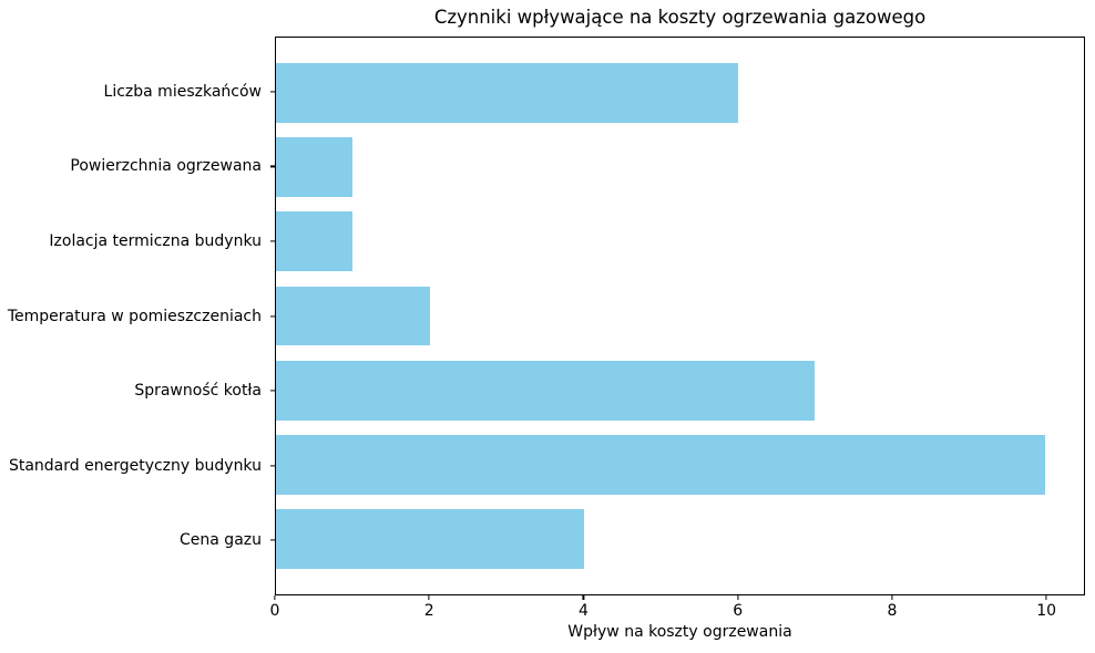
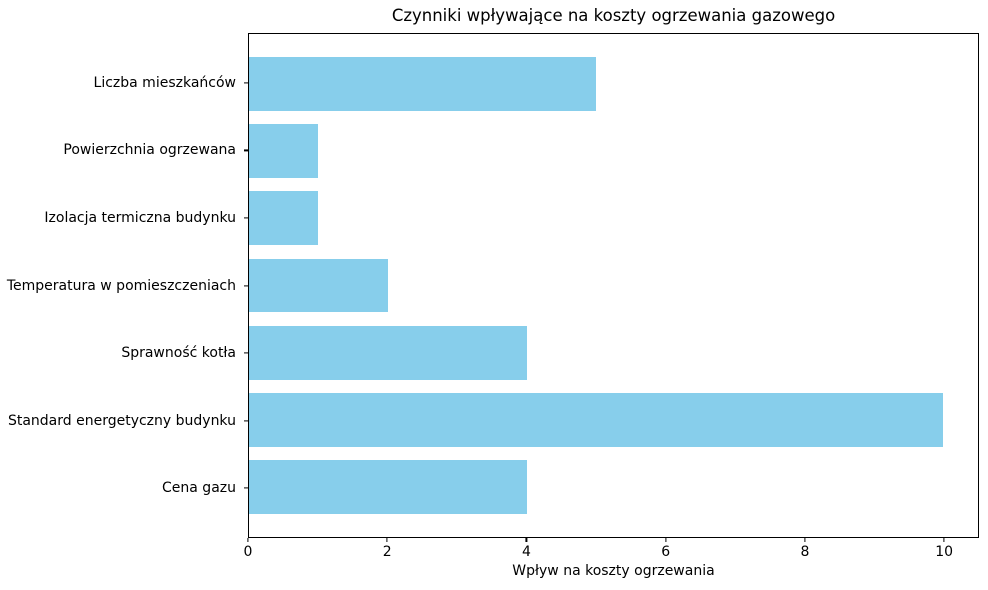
Liczba mieszkańców: 6 -> 5
Sprawność kotła: 7 -> 4
